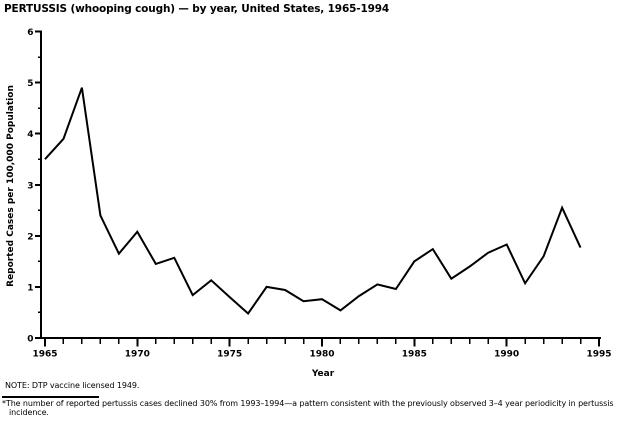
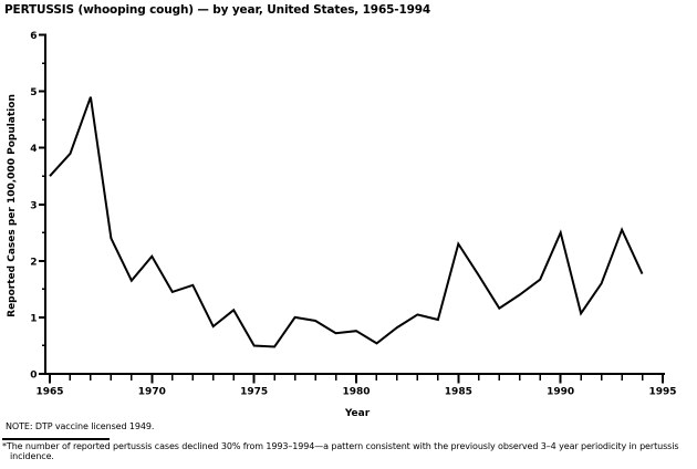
1975: 0.8 -> 0.5
1985: 1.5 -> 2.3
1990: 1.8 -> 2.5
